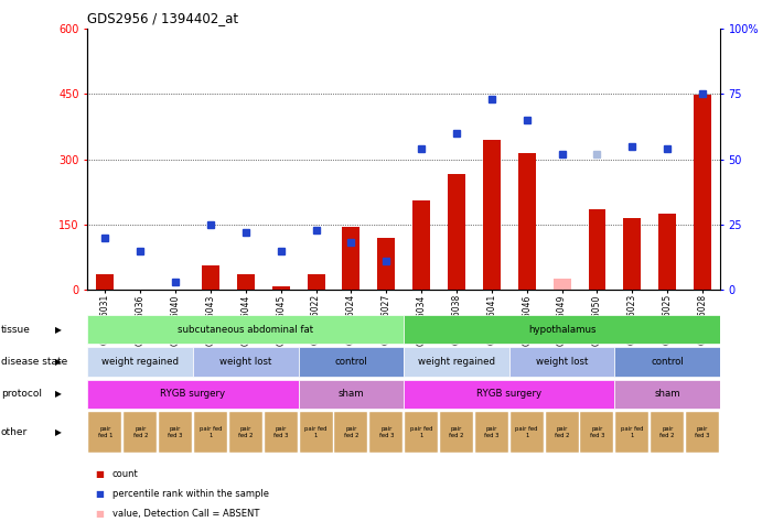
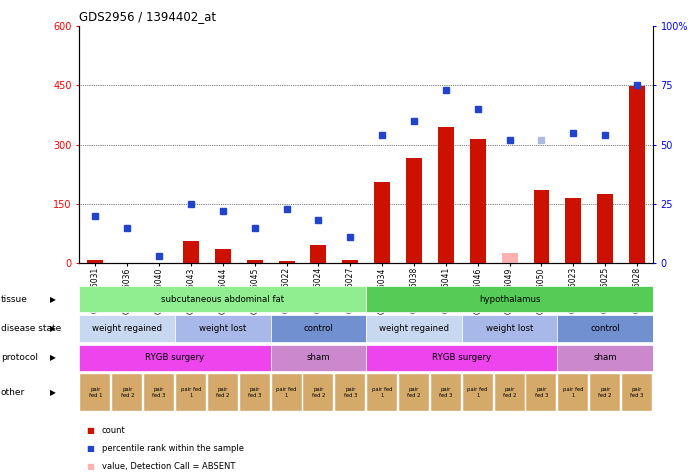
GSM206031: 35 -> 8
GSM206022: 35 -> 5
GSM206024: 145 -> 45
GSM206027: 120 -> 8
